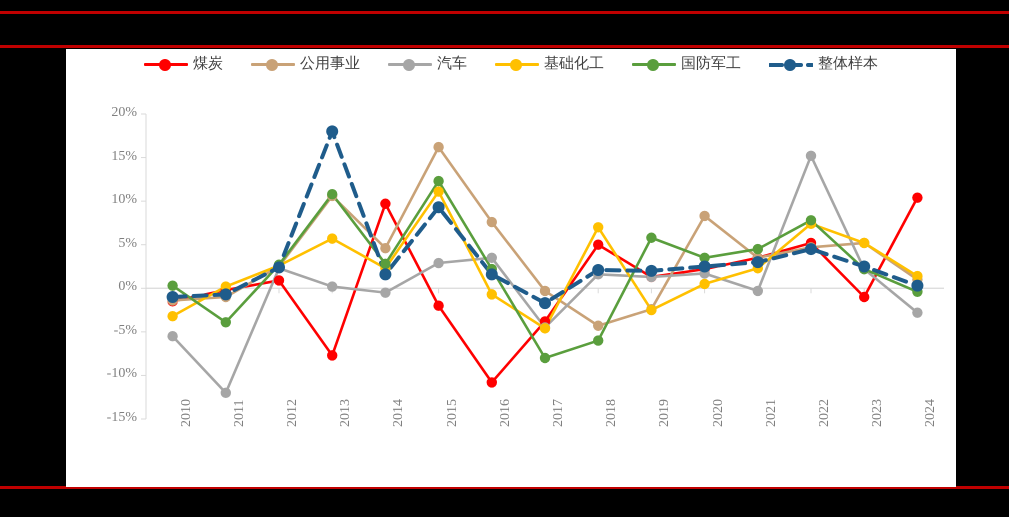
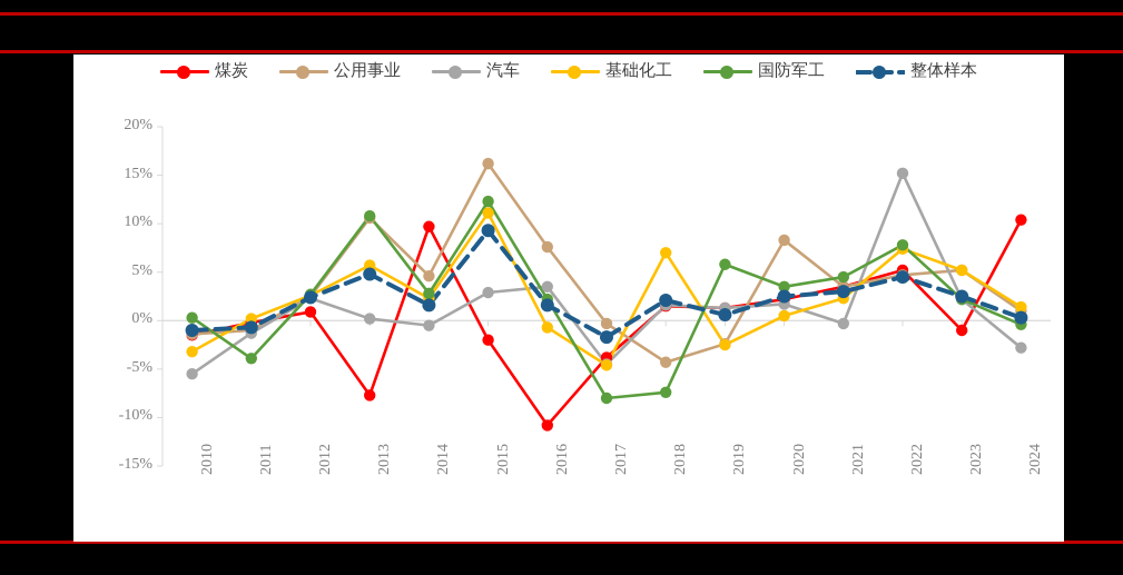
汽车/2011: -12% -> -1%
整体样本/2013: 18% -> 5%
煤炭/2018: 5% -> 2%
国防军工/2018: -6% -> -7%
整体样本/2019: 2% -> 1%
